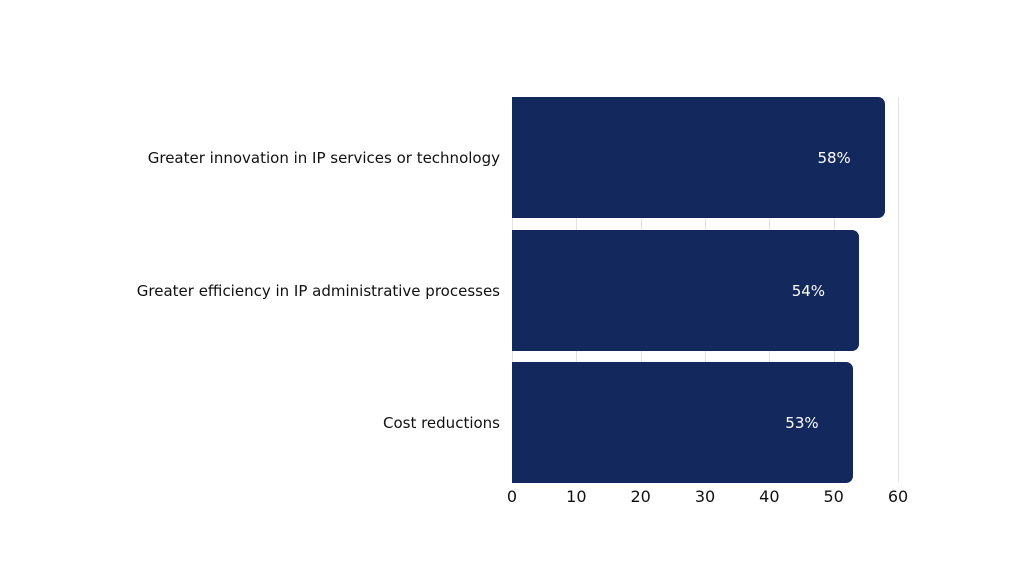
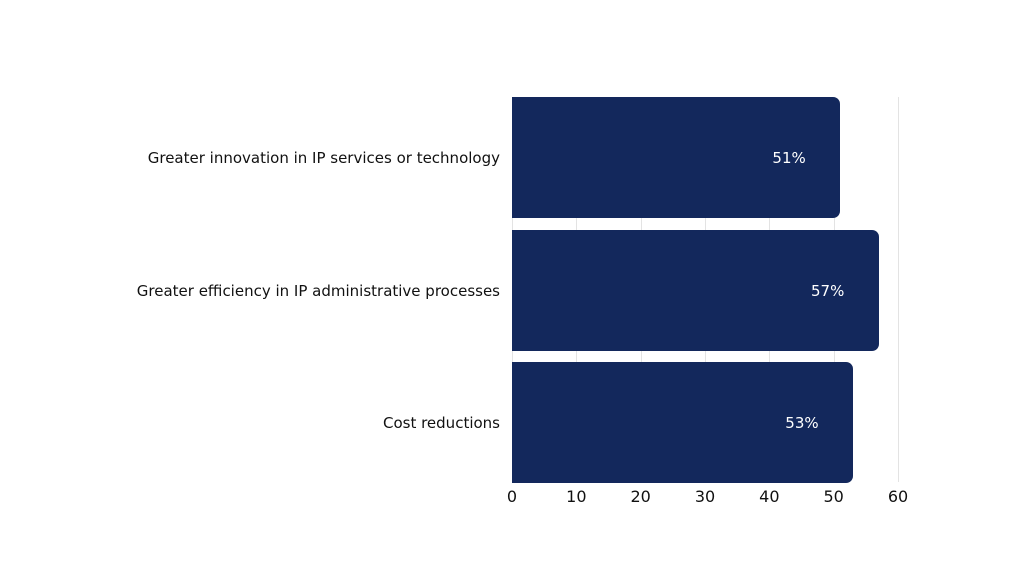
Greater innovation in IP services or technology: 58% -> 51%
Greater efficiency in IP administrative processes: 54% -> 57%
